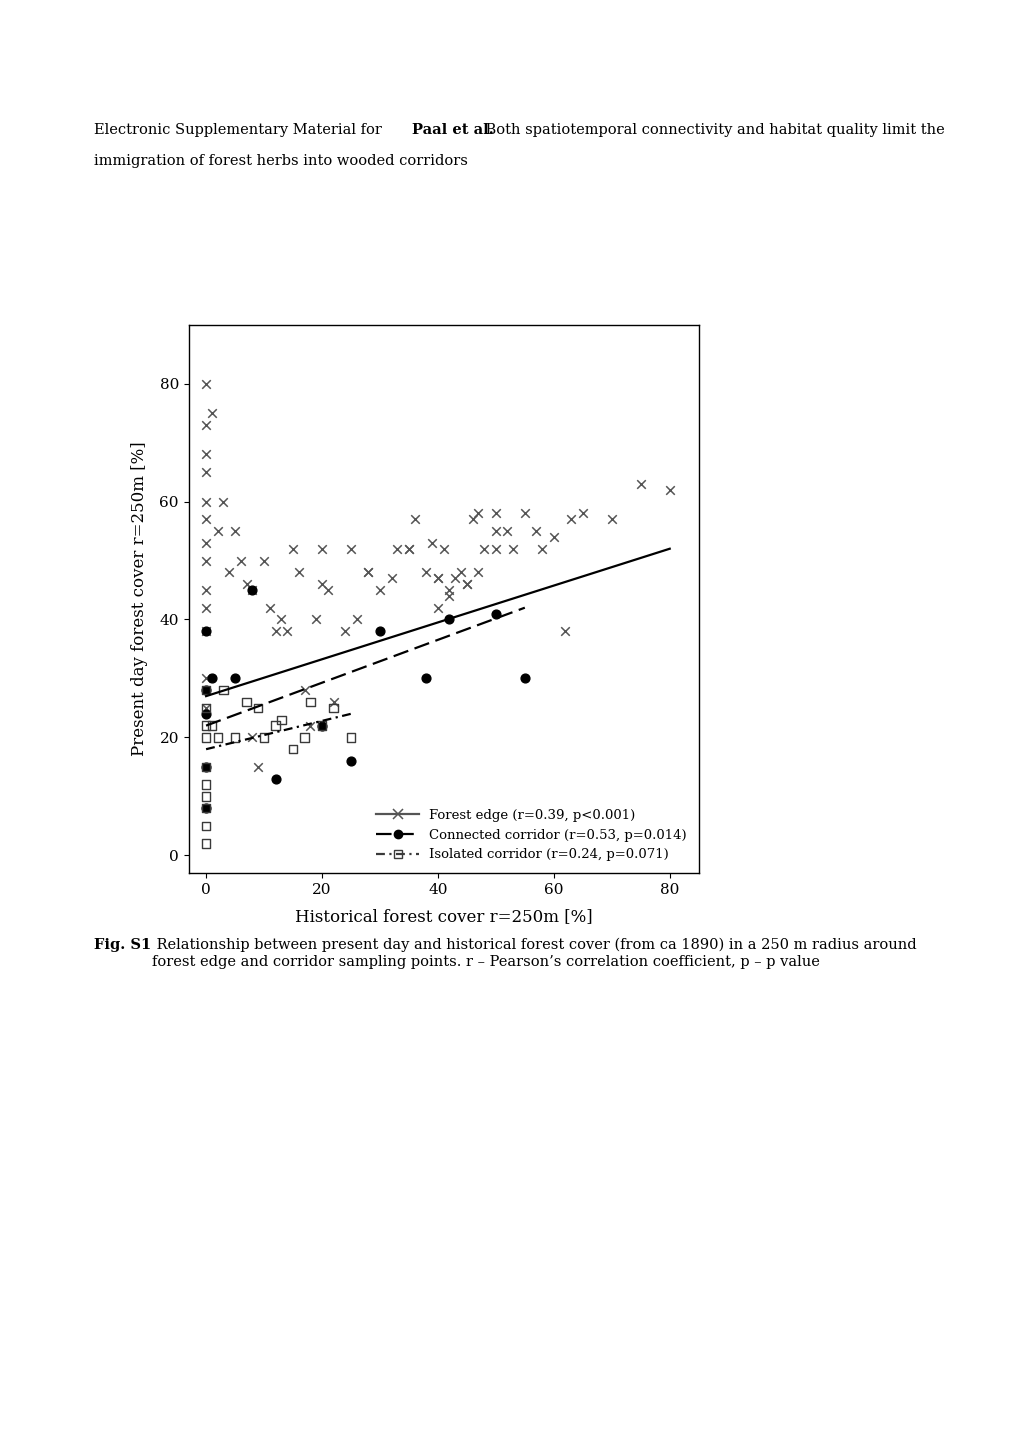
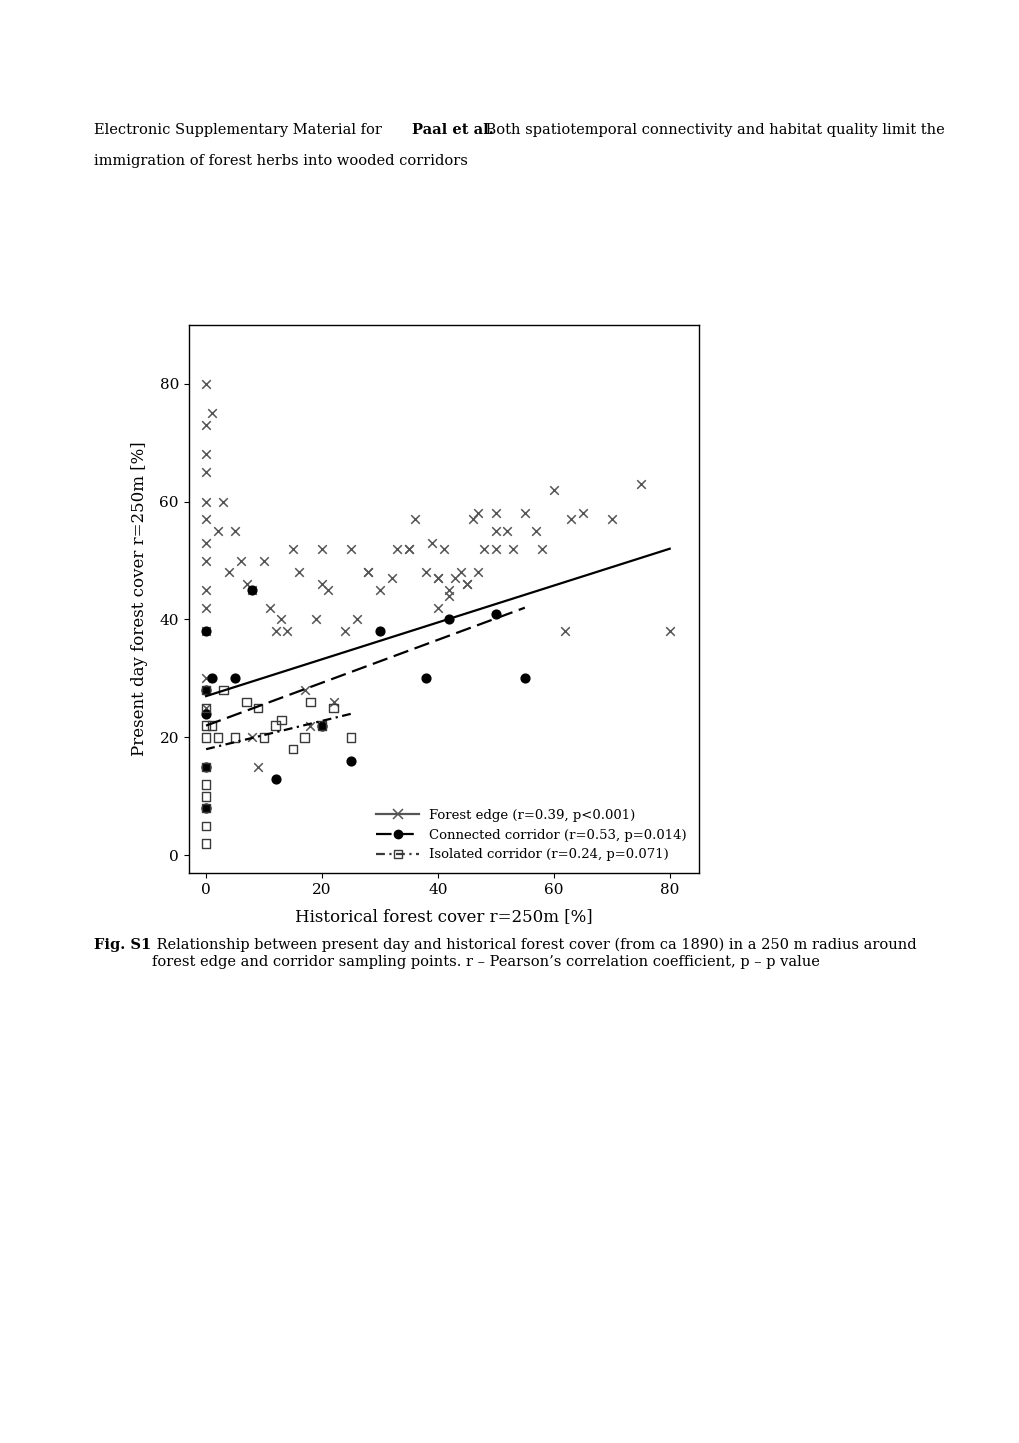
Forest edge (r=0.39, p<0.001)/60: 54 -> 62
Forest edge (r=0.39, p<0.001)/80: 62 -> 38
